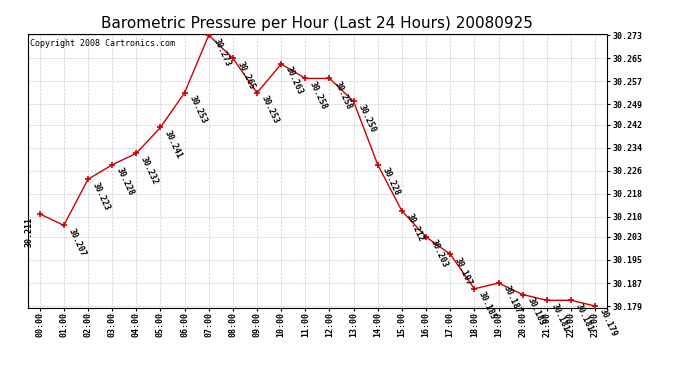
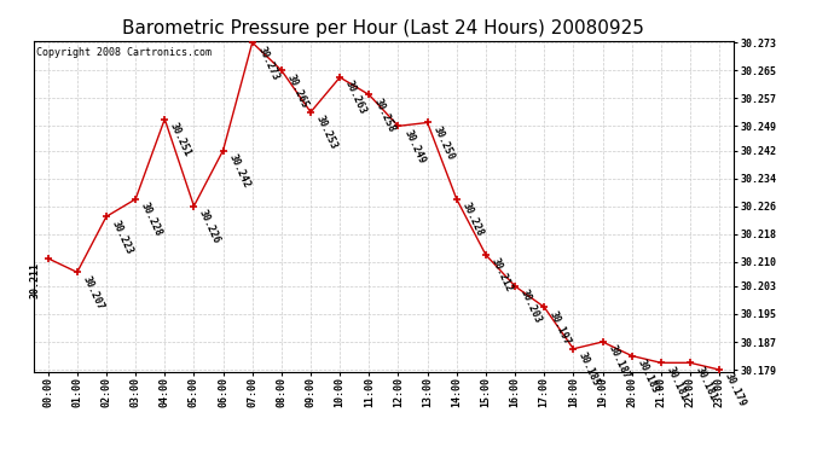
04:00: 30.232 -> 30.251
05:00: 30.241 -> 30.226
06:00: 30.253 -> 30.242
12:00: 30.258 -> 30.249
